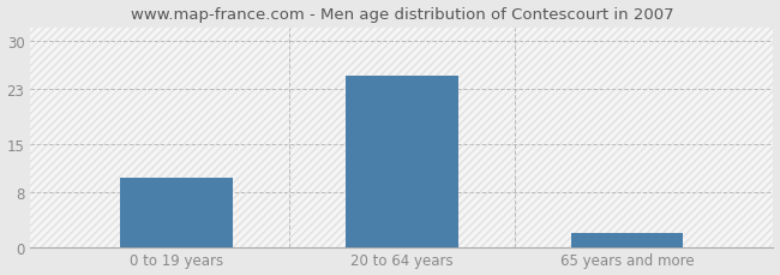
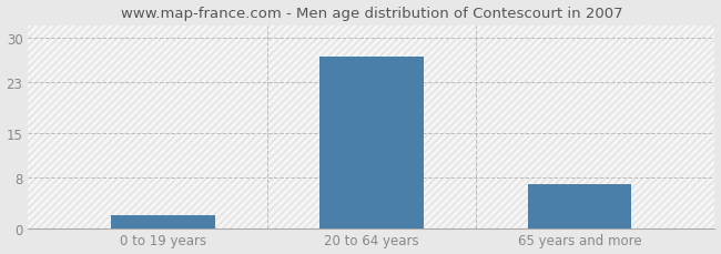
0 to 19 years: 10 -> 2
20 to 64 years: 25 -> 27
65 years and more: 2 -> 7
